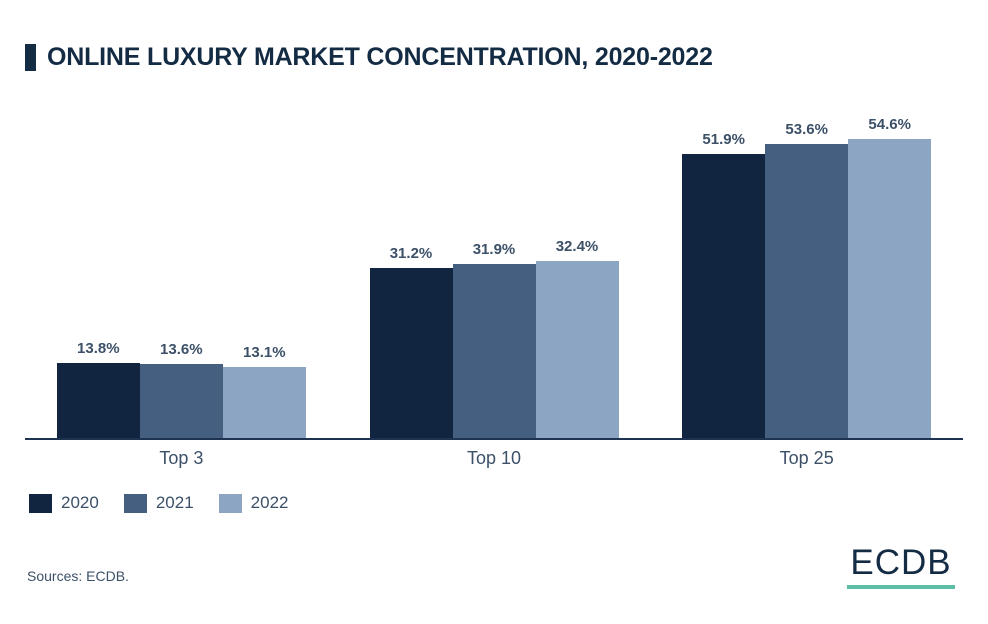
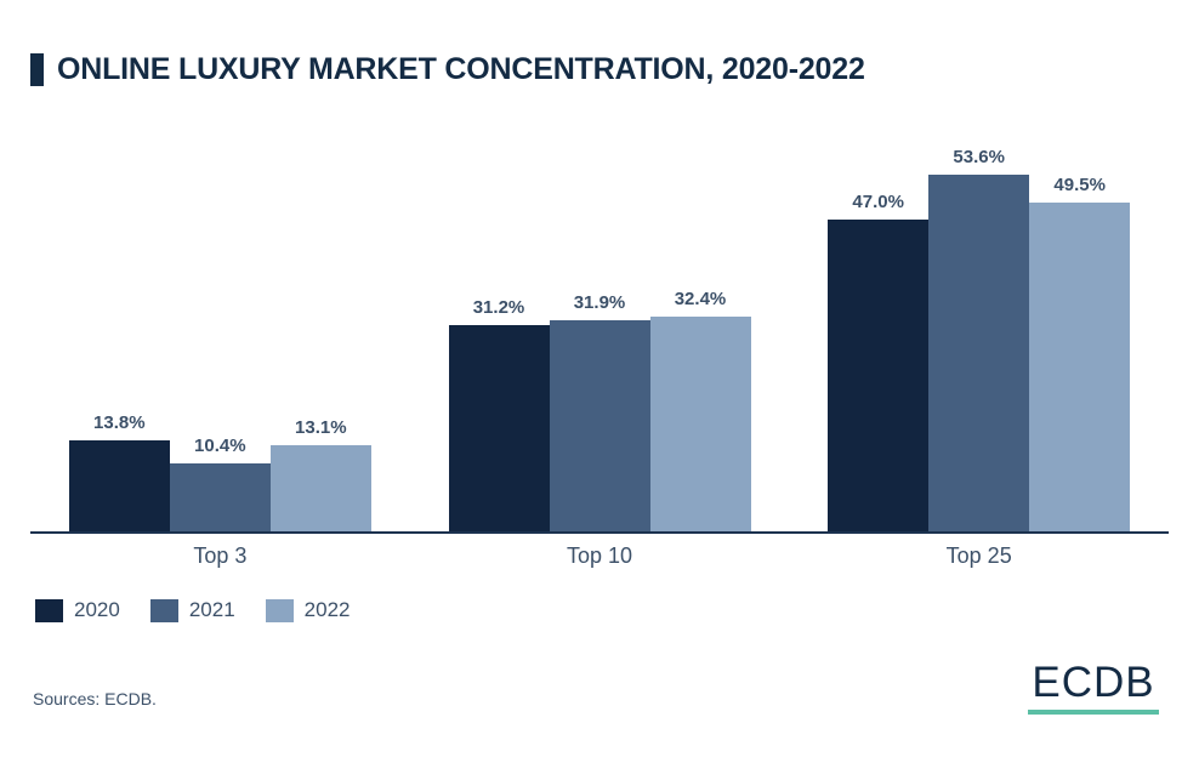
2021/Top 3: 13.6% -> 10.4%
2020/Top 25: 51.9% -> 47.0%
2022/Top 25: 54.6% -> 49.5%
